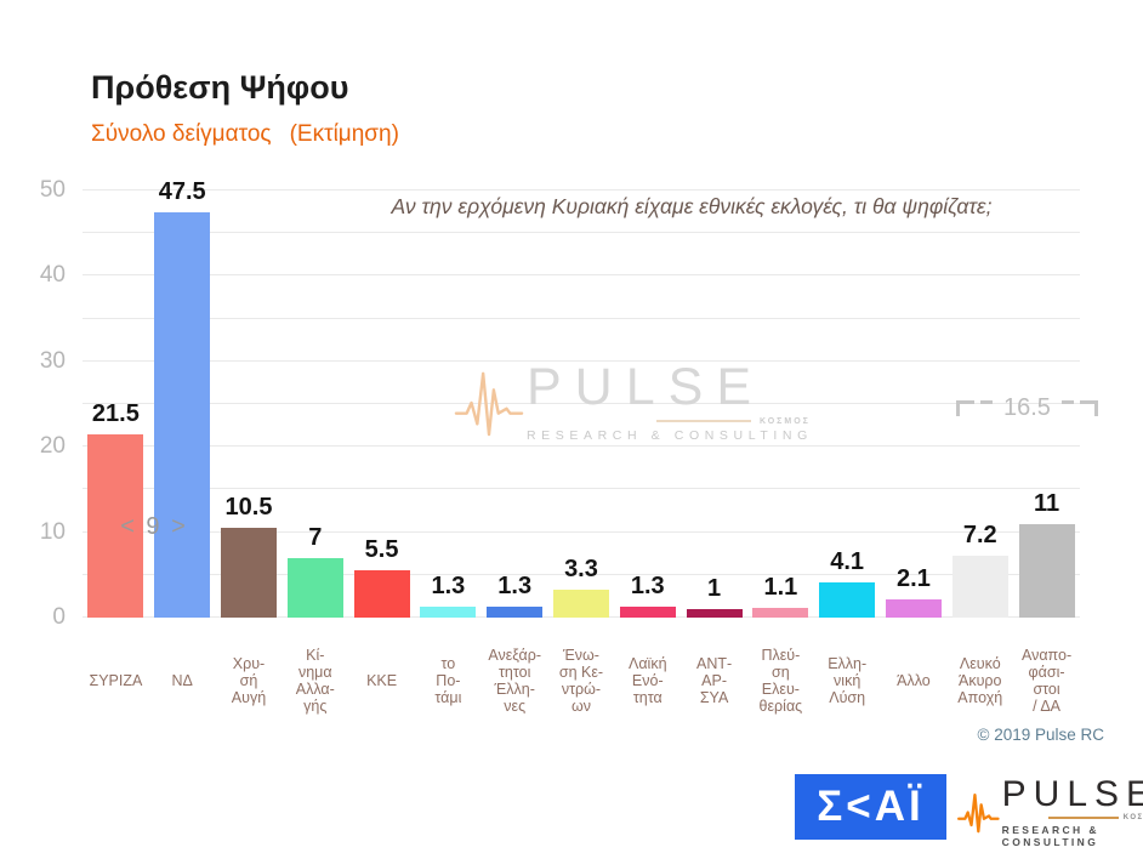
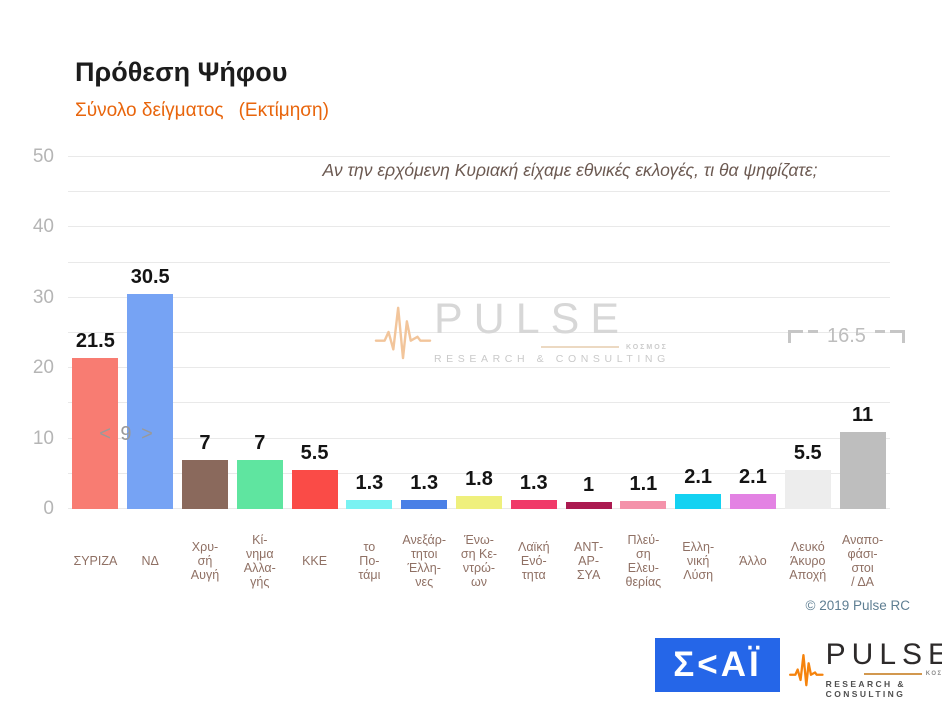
ΝΔ: 47.5 -> 30.5
Χρυ- σή Αυγή: 10.5 -> 7
Ένω- ση Κε- ντρώ- ων: 3.3 -> 1.8
Ελλη- νική Λύση: 4.1 -> 2.1
Λευκό Άκυρο Αποχή: 7.2 -> 5.5
